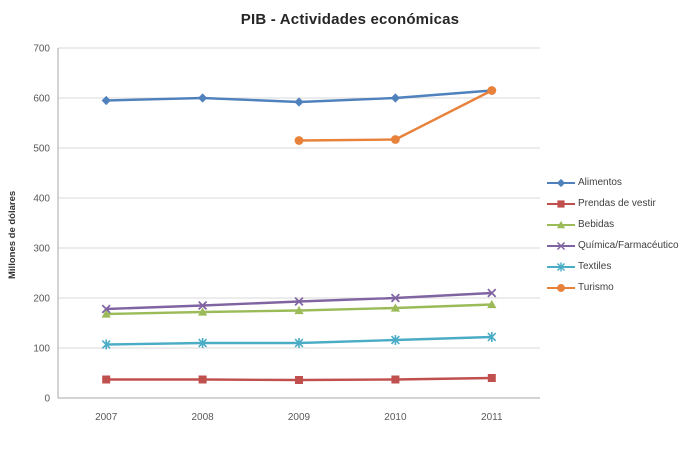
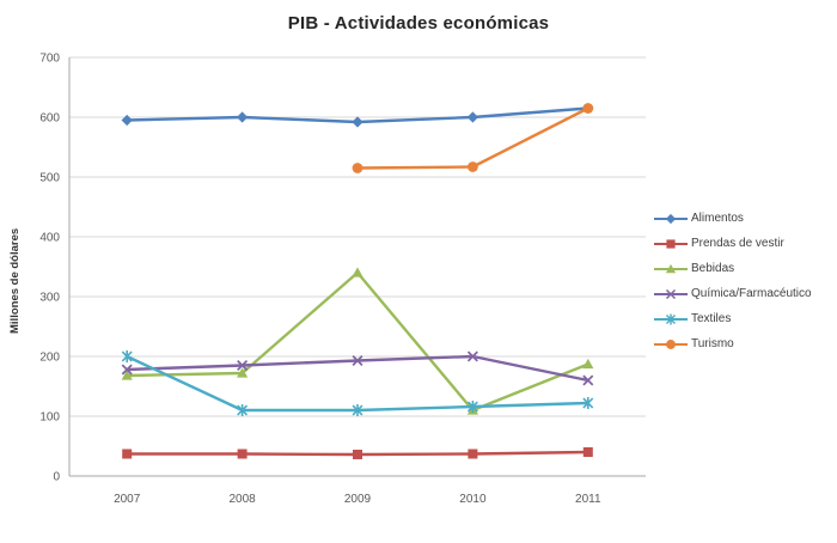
Textiles/2007: 110 -> 200
Bebidas/2009: 180 -> 340
Bebidas/2010: 180 -> 110
Química/Farmacéutico/2011: 210 -> 160
